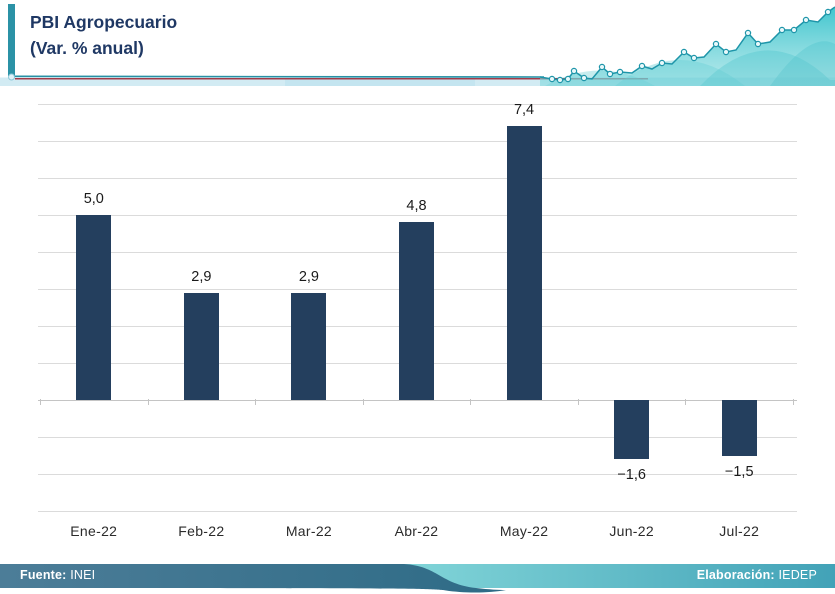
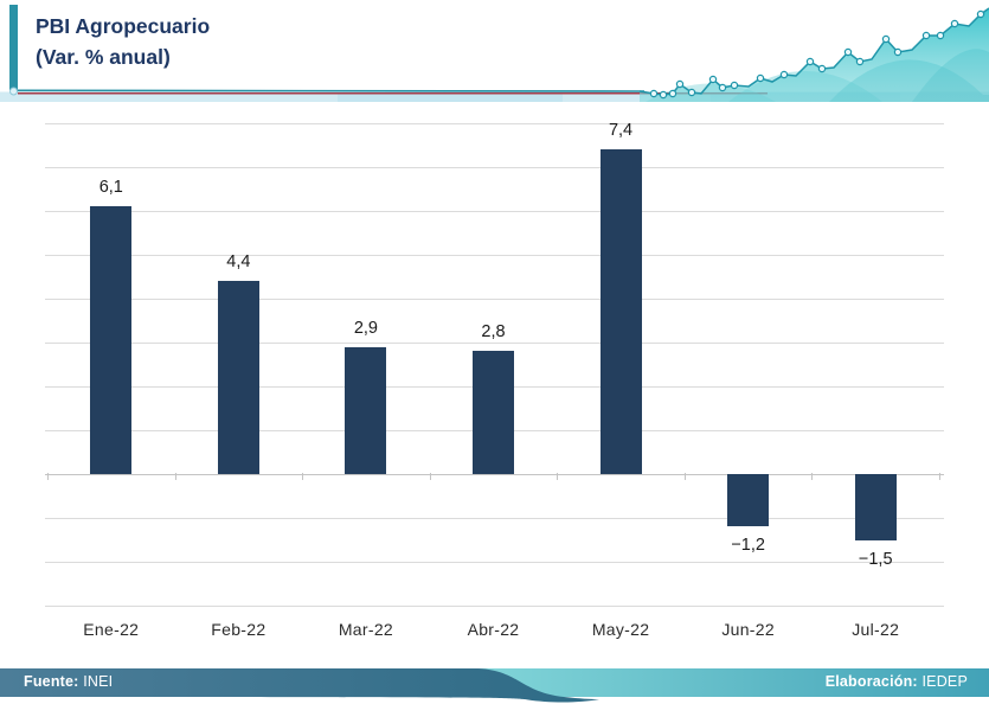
Ene-22: 5,0 -> 6,1
Feb-22: 2,9 -> 4,4
Abr-22: 4,8 -> 2,8
Jun-22: −1,6 -> −1,2
